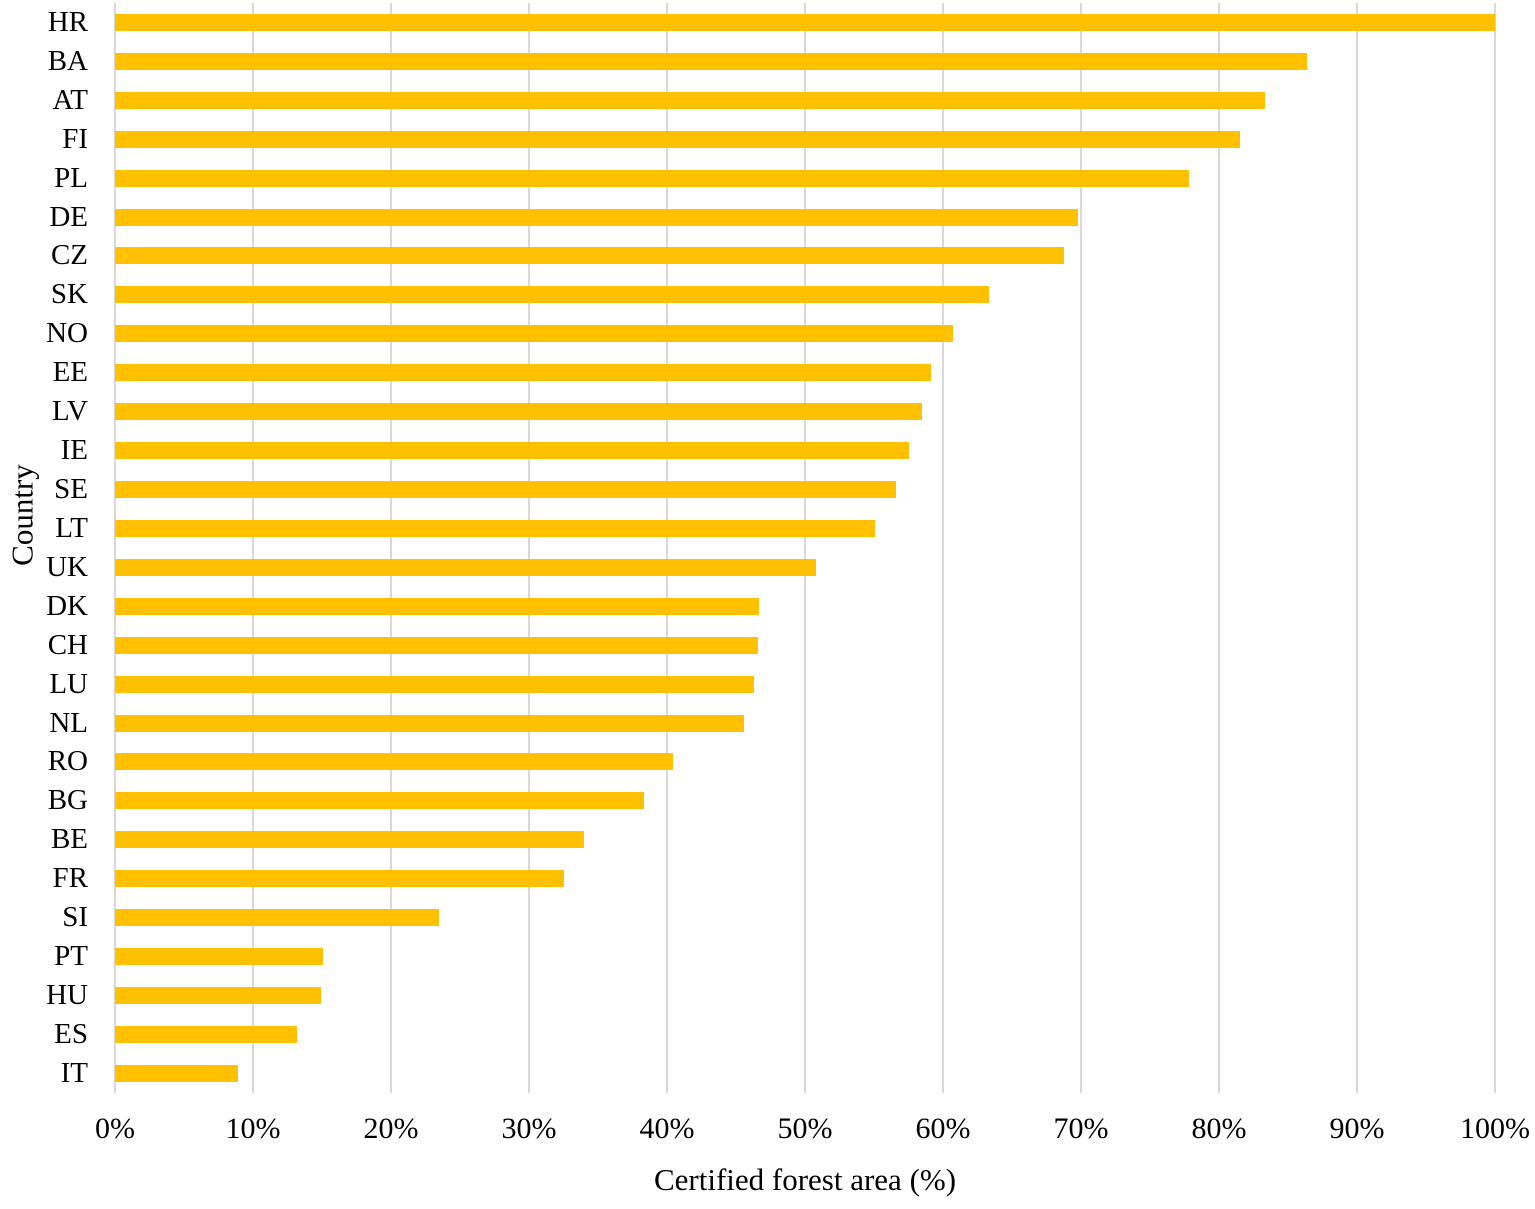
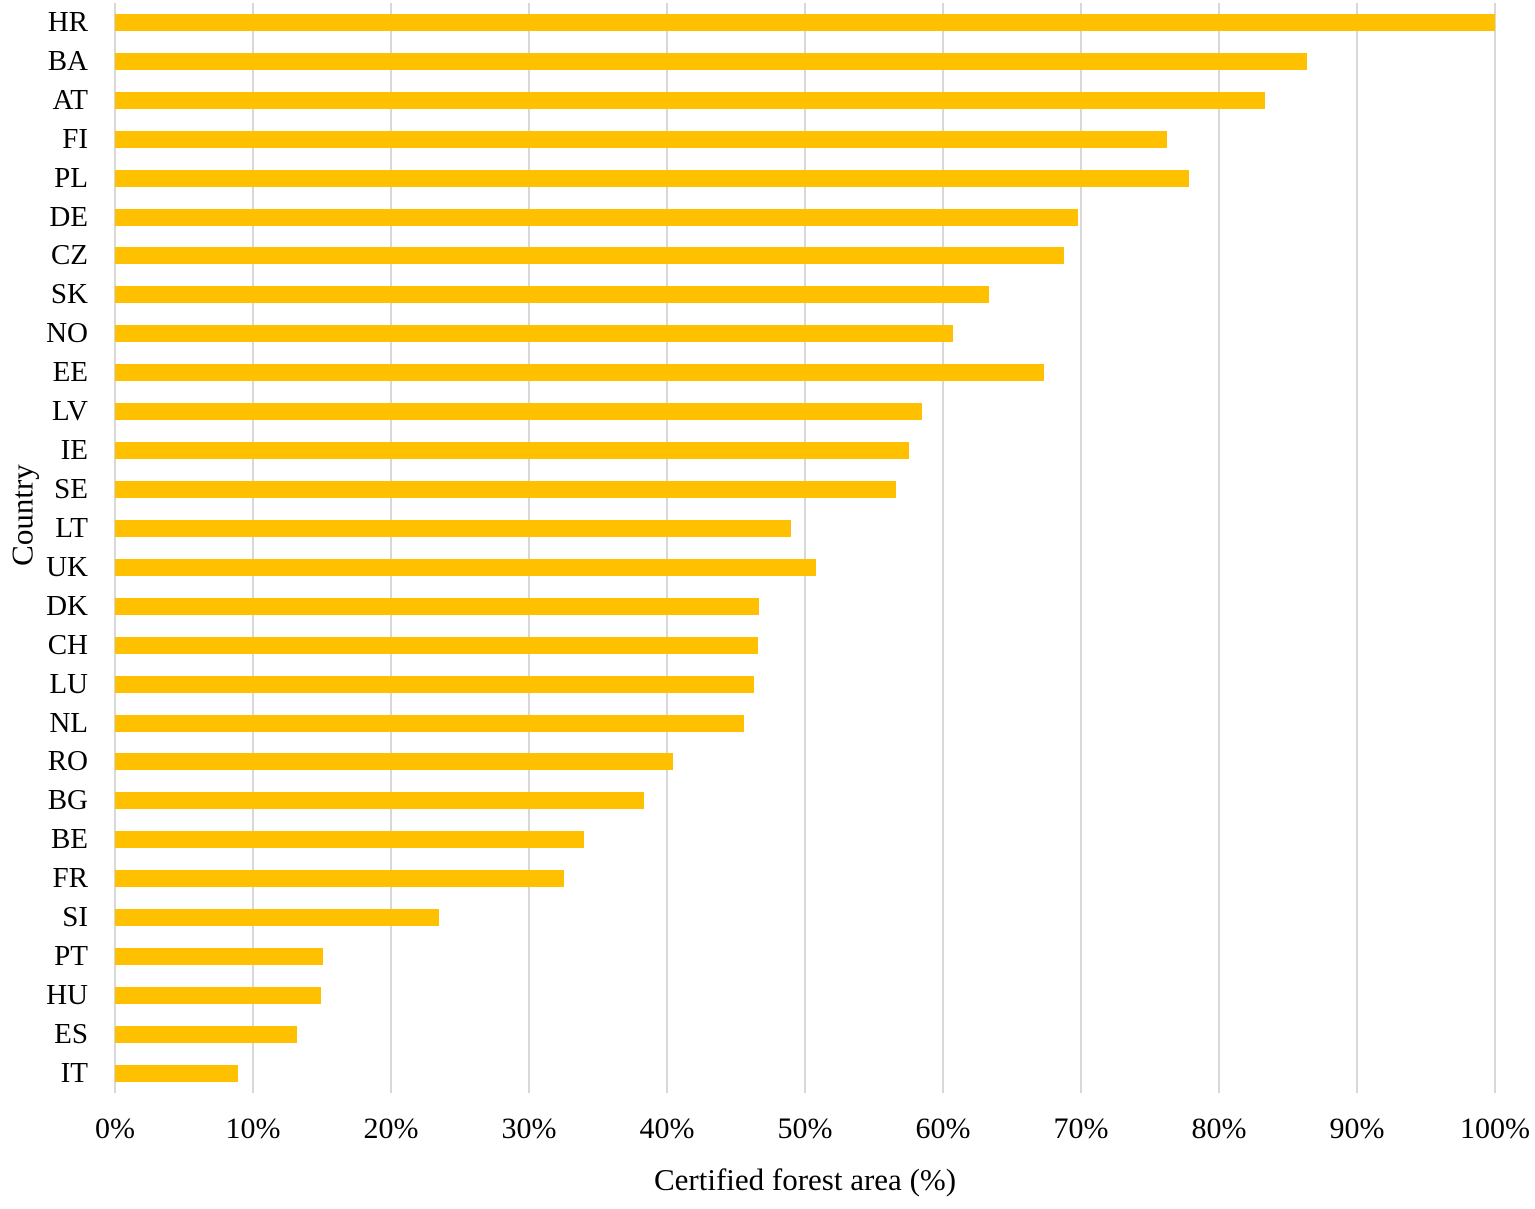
FI: 81.5% -> 76.2%
EE: 59.1% -> 67.3%
LT: 55.1% -> 49.0%
